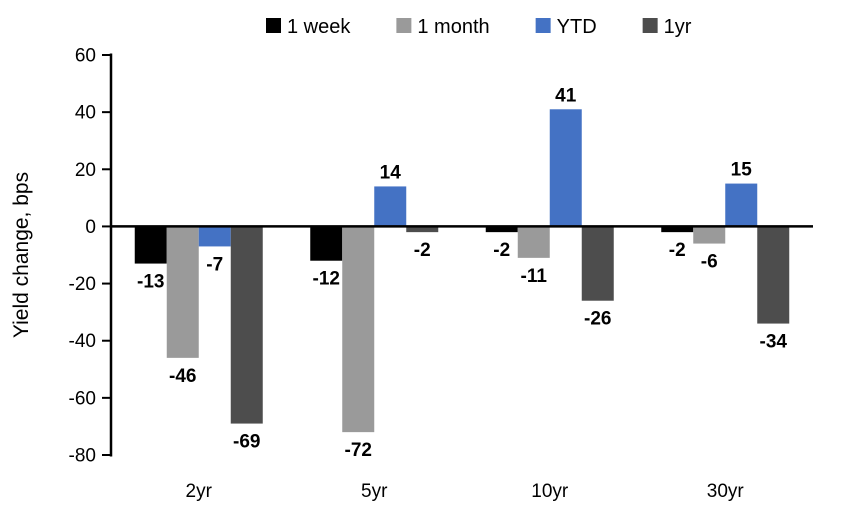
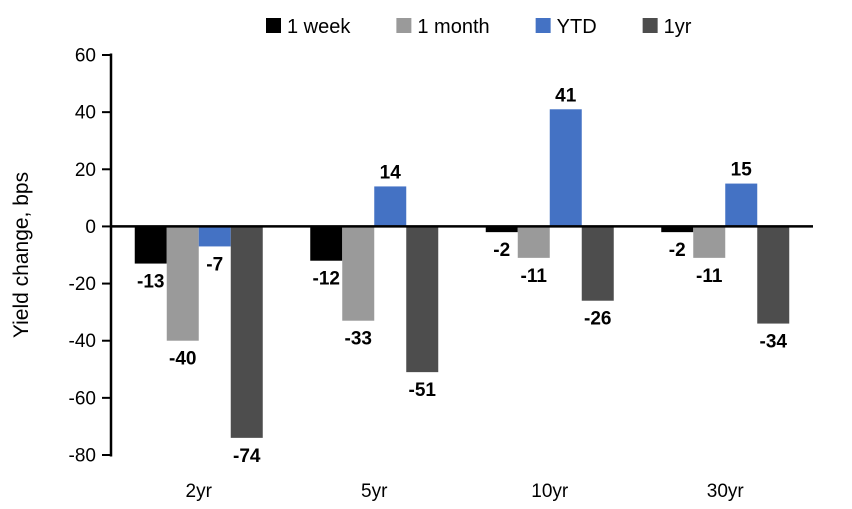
1 month/2yr: -46 -> -40
1yr/2yr: -69 -> -74
1 month/5yr: -72 -> -33
1yr/5yr: -2 -> -51
1 month/30yr: -6 -> -11
